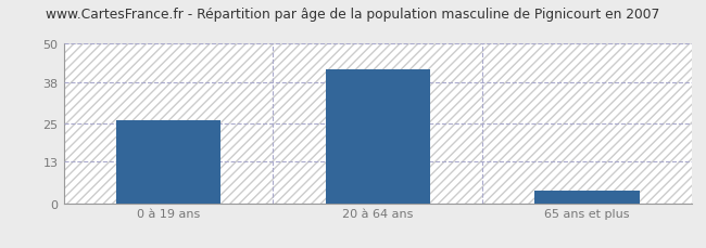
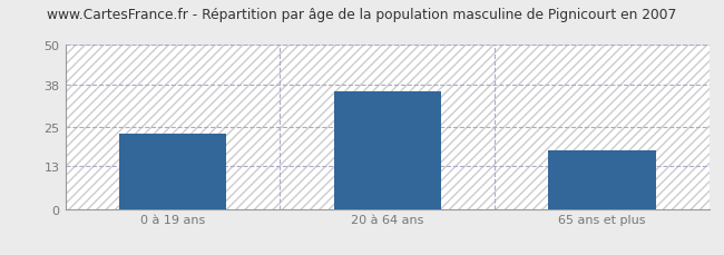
0 à 19 ans: 26 -> 23
20 à 64 ans: 42 -> 36
65 ans et plus: 4 -> 18
